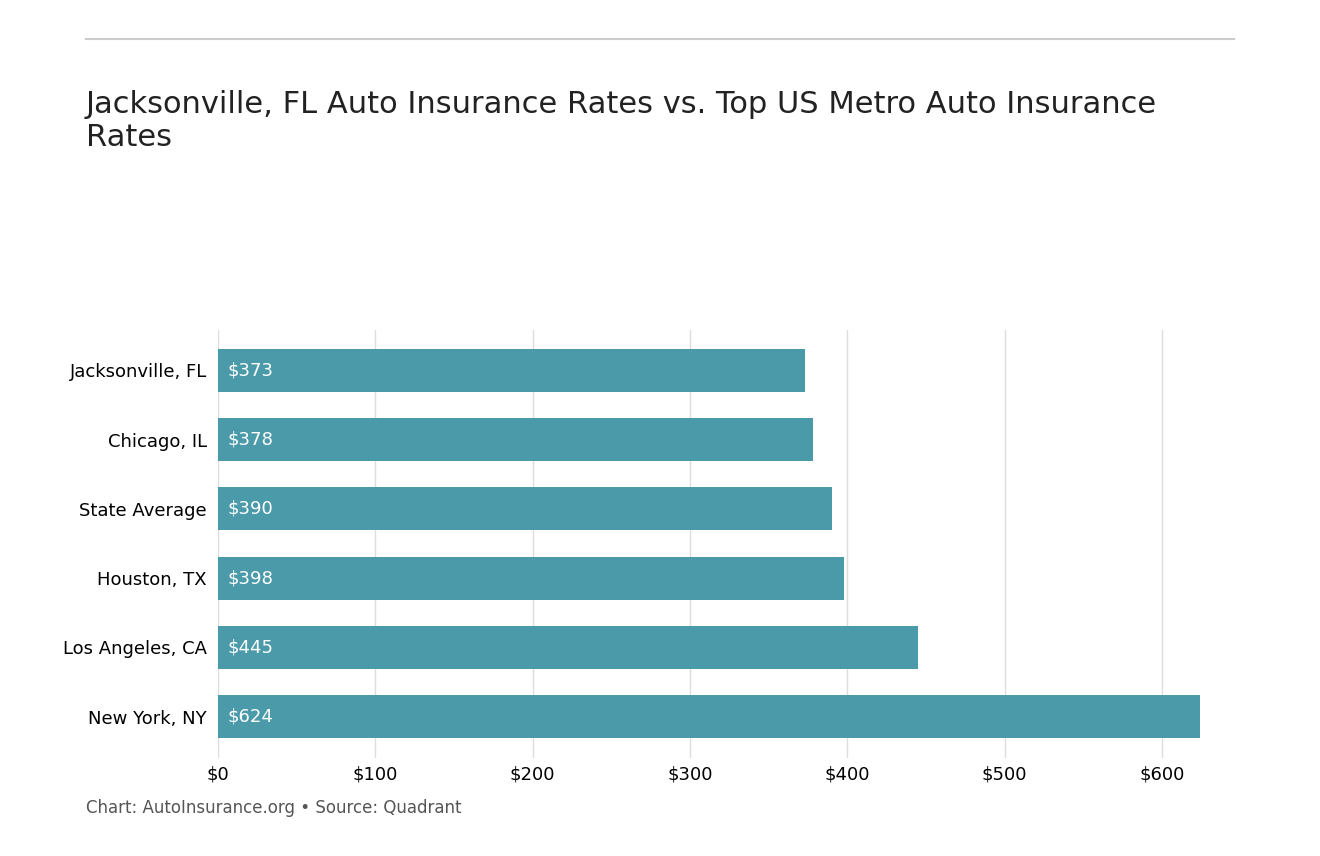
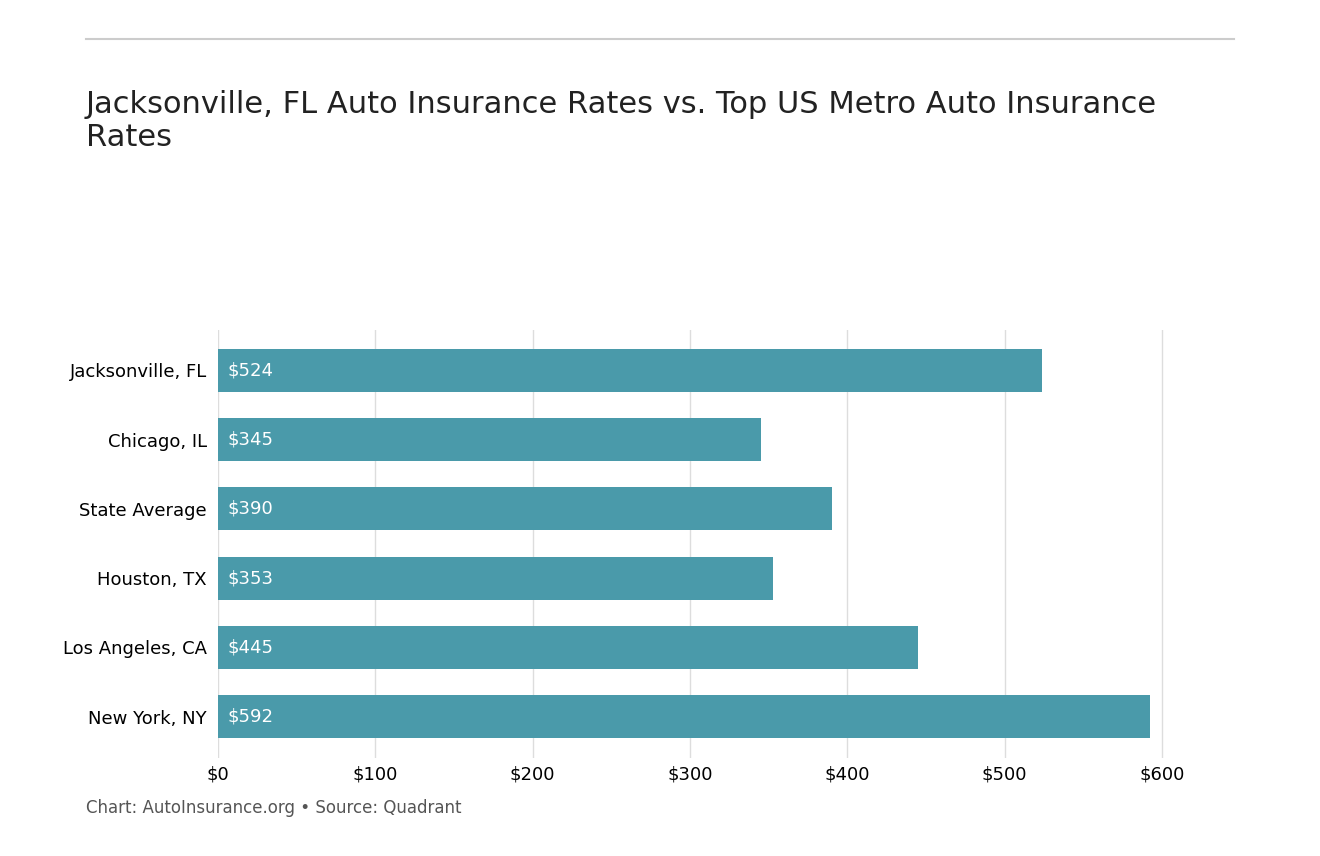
Jacksonville, FL: $373 -> $524
Chicago, IL: $378 -> $345
Houston, TX: $398 -> $353
New York, NY: $624 -> $592
